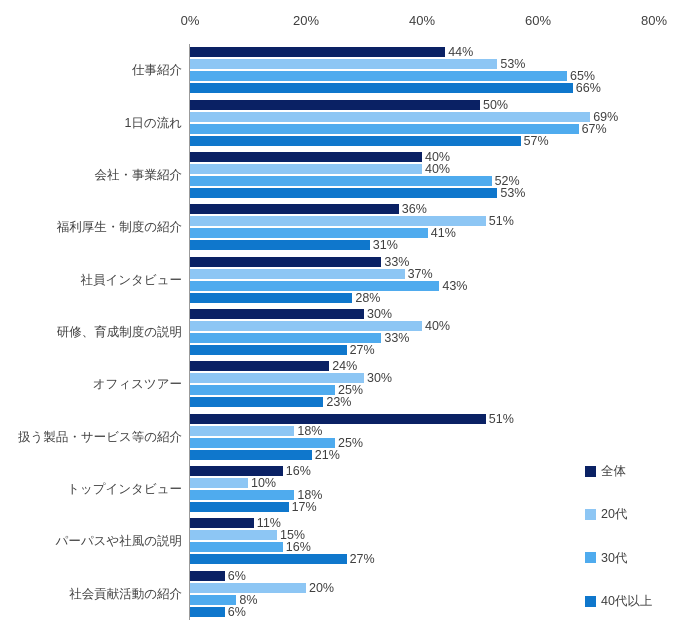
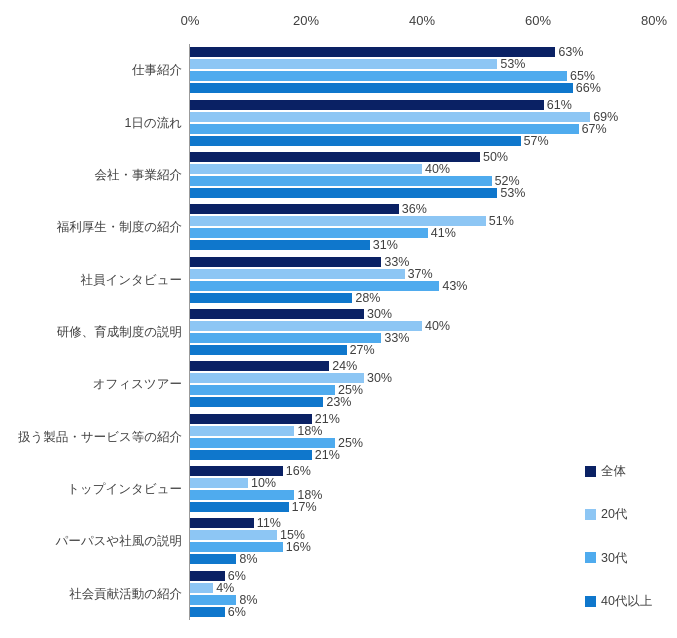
全体/仕事紹介: 44% -> 63%
全体/1日の流れ: 50% -> 61%
全体/会社・事業紹介: 40% -> 50%
全体/扱う製品・サービス等の紹介: 51% -> 21%
40代以上/パーパスや社風の説明: 27% -> 8%
20代/社会貢献活動の紹介: 20% -> 4%
